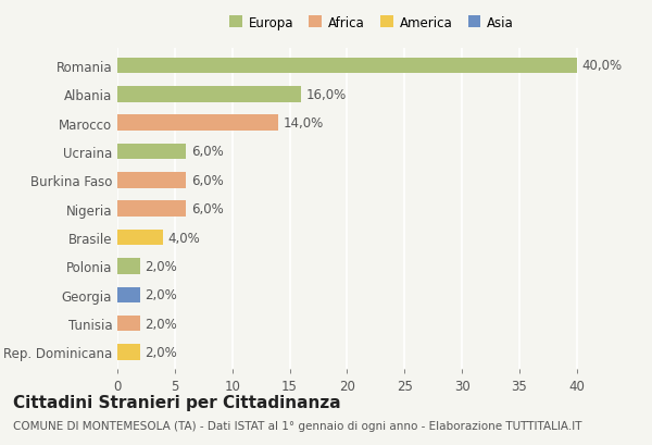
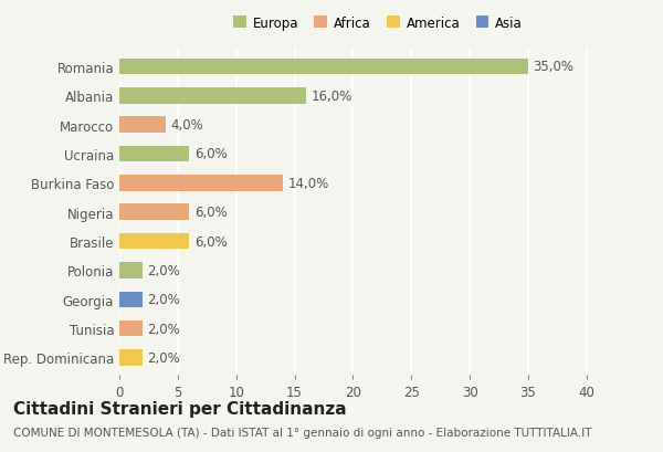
Romania: 40,0% -> 35,0%
Marocco: 14,0% -> 4,0%
Burkina Faso: 6,0% -> 14,0%
Brasile: 4,0% -> 6,0%
